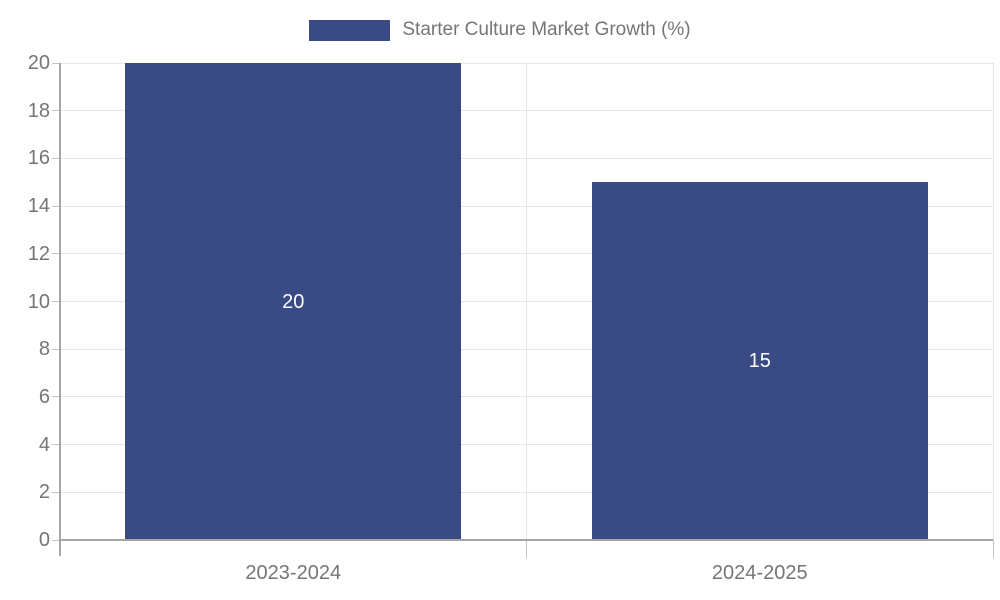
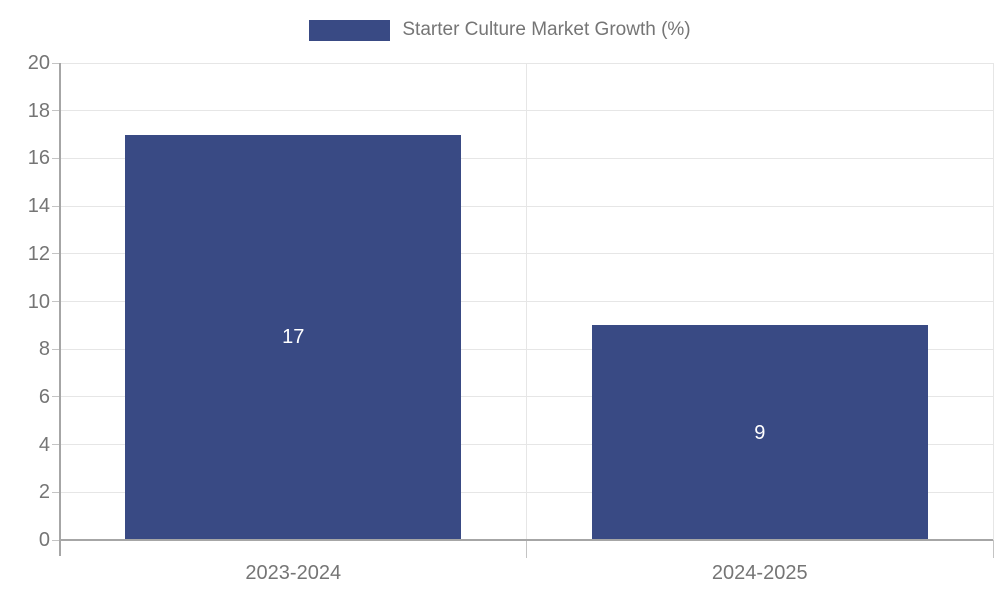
2023-2024: 20 -> 17
2024-2025: 15 -> 9
